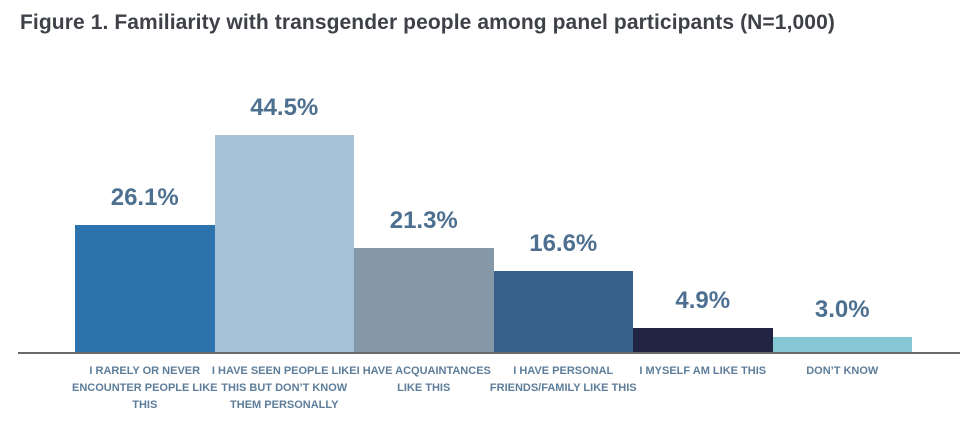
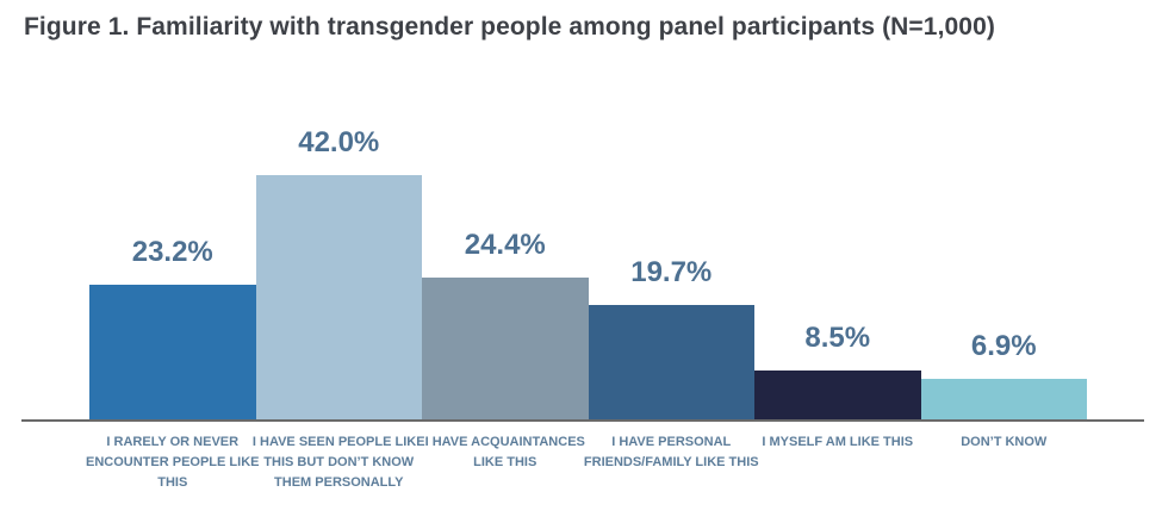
I RARELY OR NEVER ENCOUNTER PEOPLE LIKE THIS: 26.1% -> 23.2%
I HAVE SEEN PEOPLE LIKE THIS BUT DON’T KNOW THEM PERSONALLY: 44.5% -> 42.0%
I HAVE ACQUAINTANCES LIKE THIS: 21.3% -> 24.4%
I HAVE PERSONAL FRIENDS/FAMILY LIKE THIS: 16.6% -> 19.7%
I MYSELF AM LIKE THIS: 4.9% -> 8.5%
DON’T KNOW: 3.0% -> 6.9%
